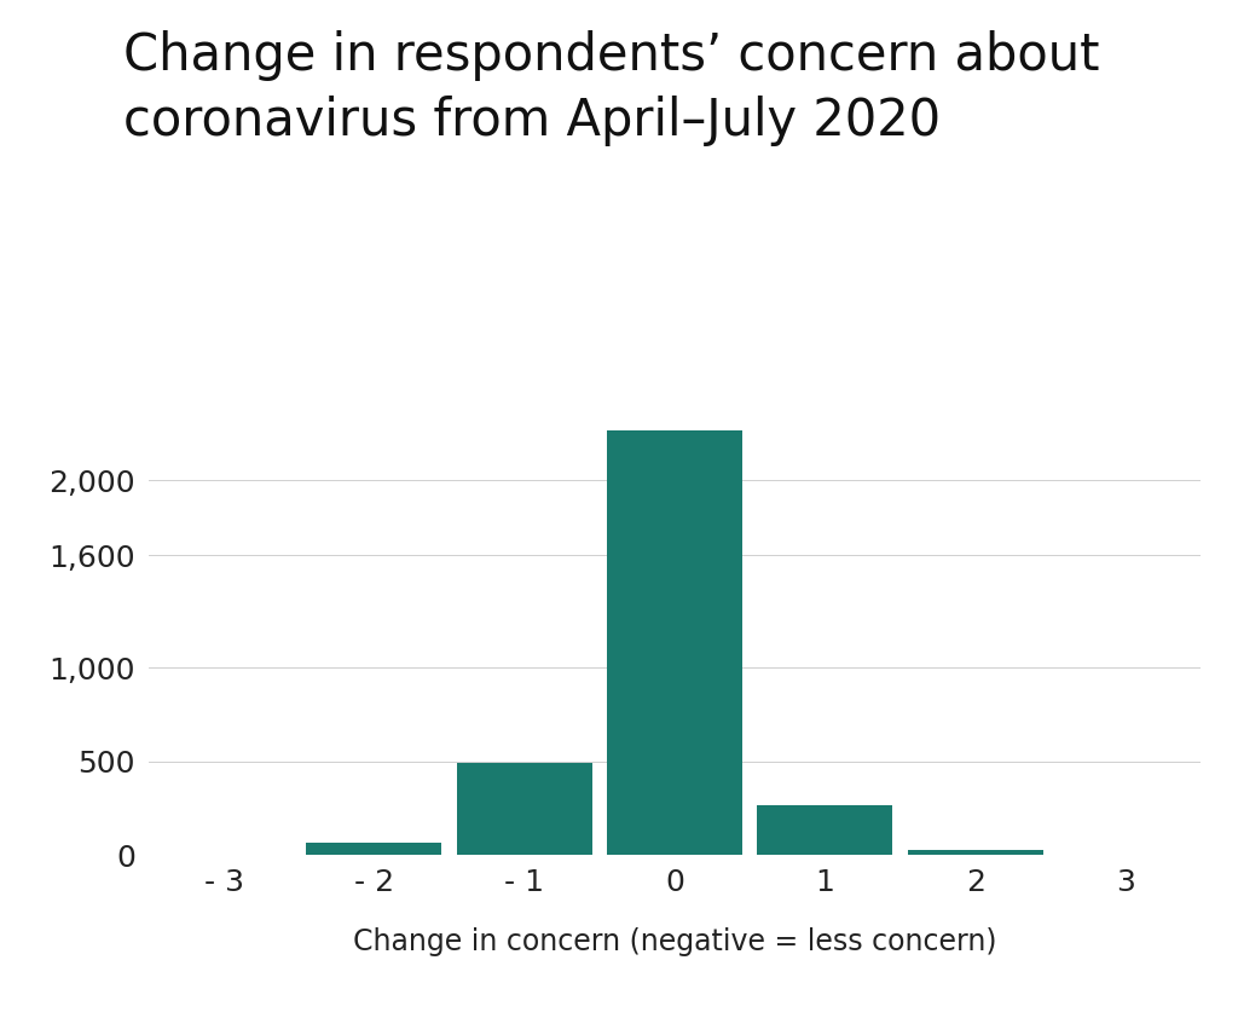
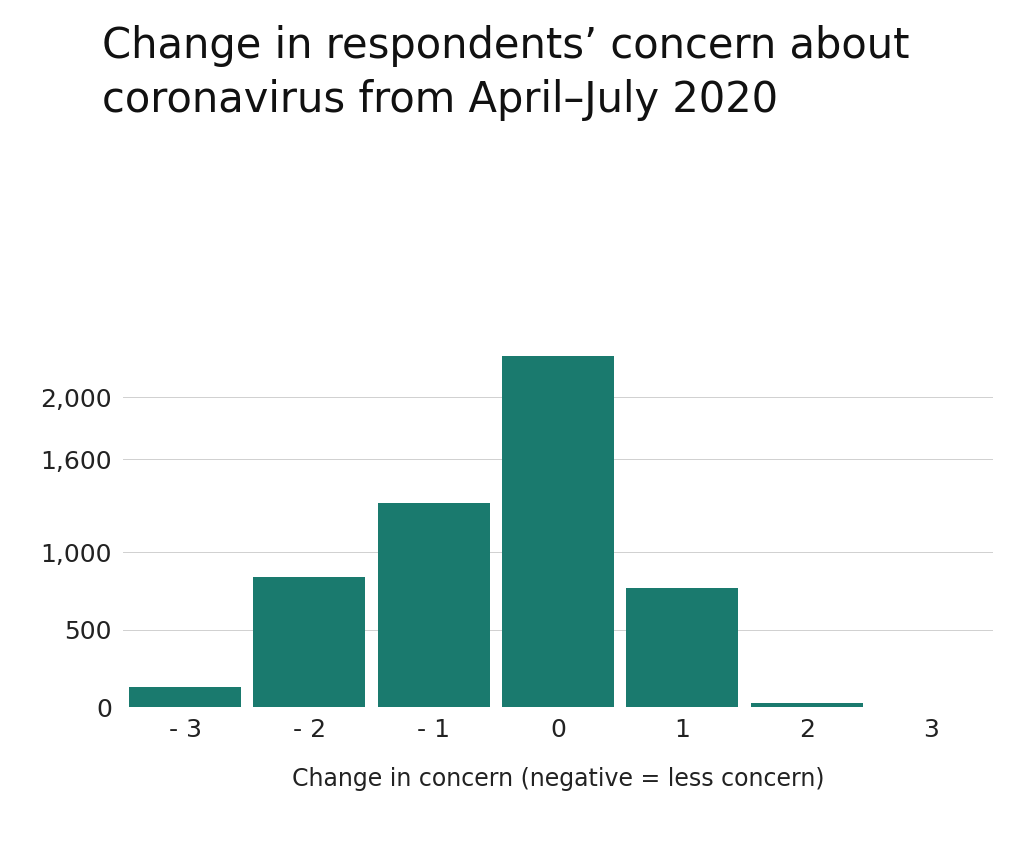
- 3: 0 -> 130
- 2: 60 -> 840
- 1: 490 -> 1,320
1: 260 -> 770
